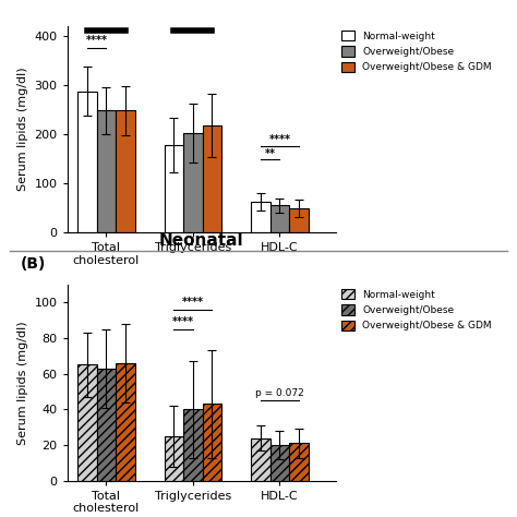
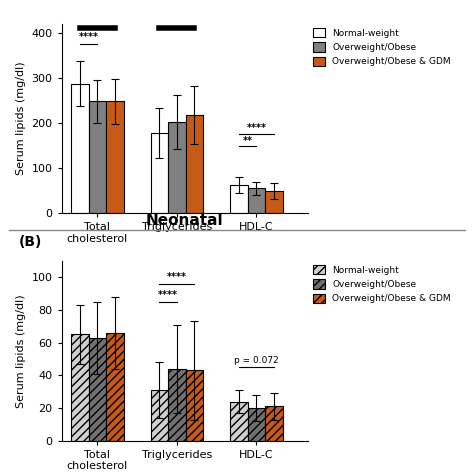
Normal-weight/Triglycerides: 25 -> 31
Overweight/Obese/Triglycerides: 40 -> 44
